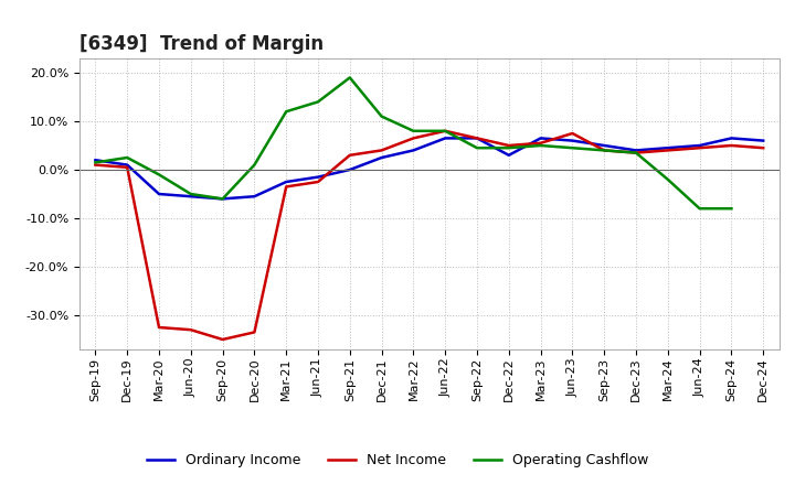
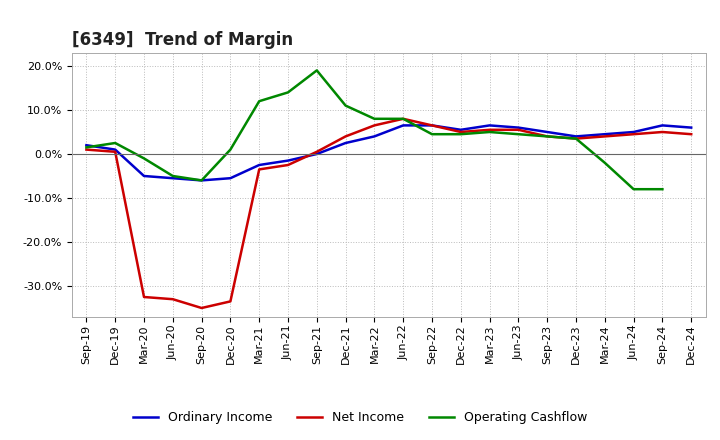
Net Income/Sep-21: 3.0% -> 0.5%
Ordinary Income/Dec-22: 3.0% -> 5.5%
Net Income/Jun-23: 7.5% -> 5.5%
